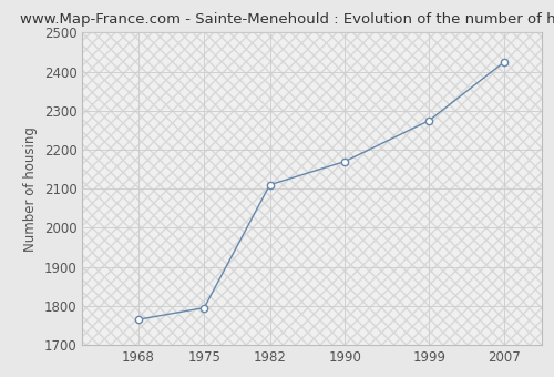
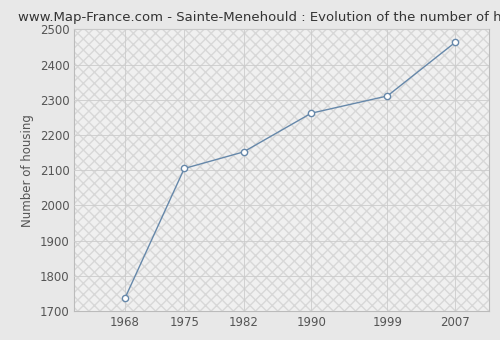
1968: 1765 -> 1737
1975: 1795 -> 2105
1982: 2110 -> 2152
1990: 2170 -> 2262
1999: 2275 -> 2311
2007: 2425 -> 2463
